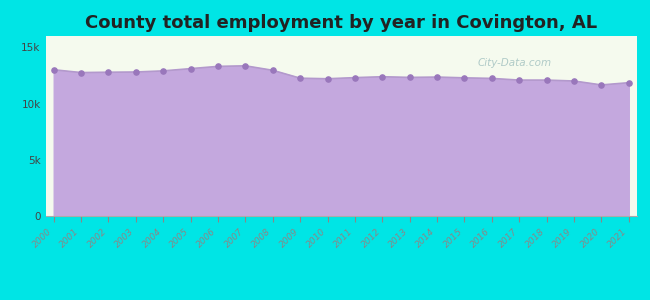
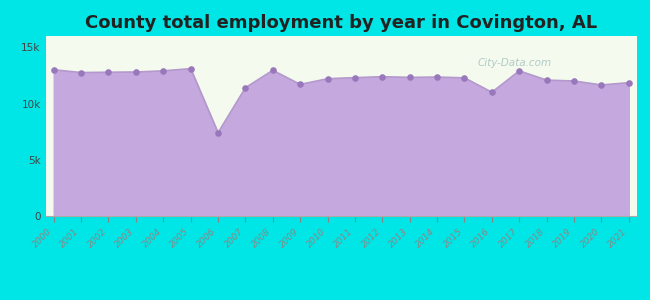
2006: 13.3k -> 7.4k
2007: 13.4k -> 11.4k
2009: 12.2k -> 11.7k
2016: 12.2k -> 11.0k
2017: 12.1k -> 12.9k
